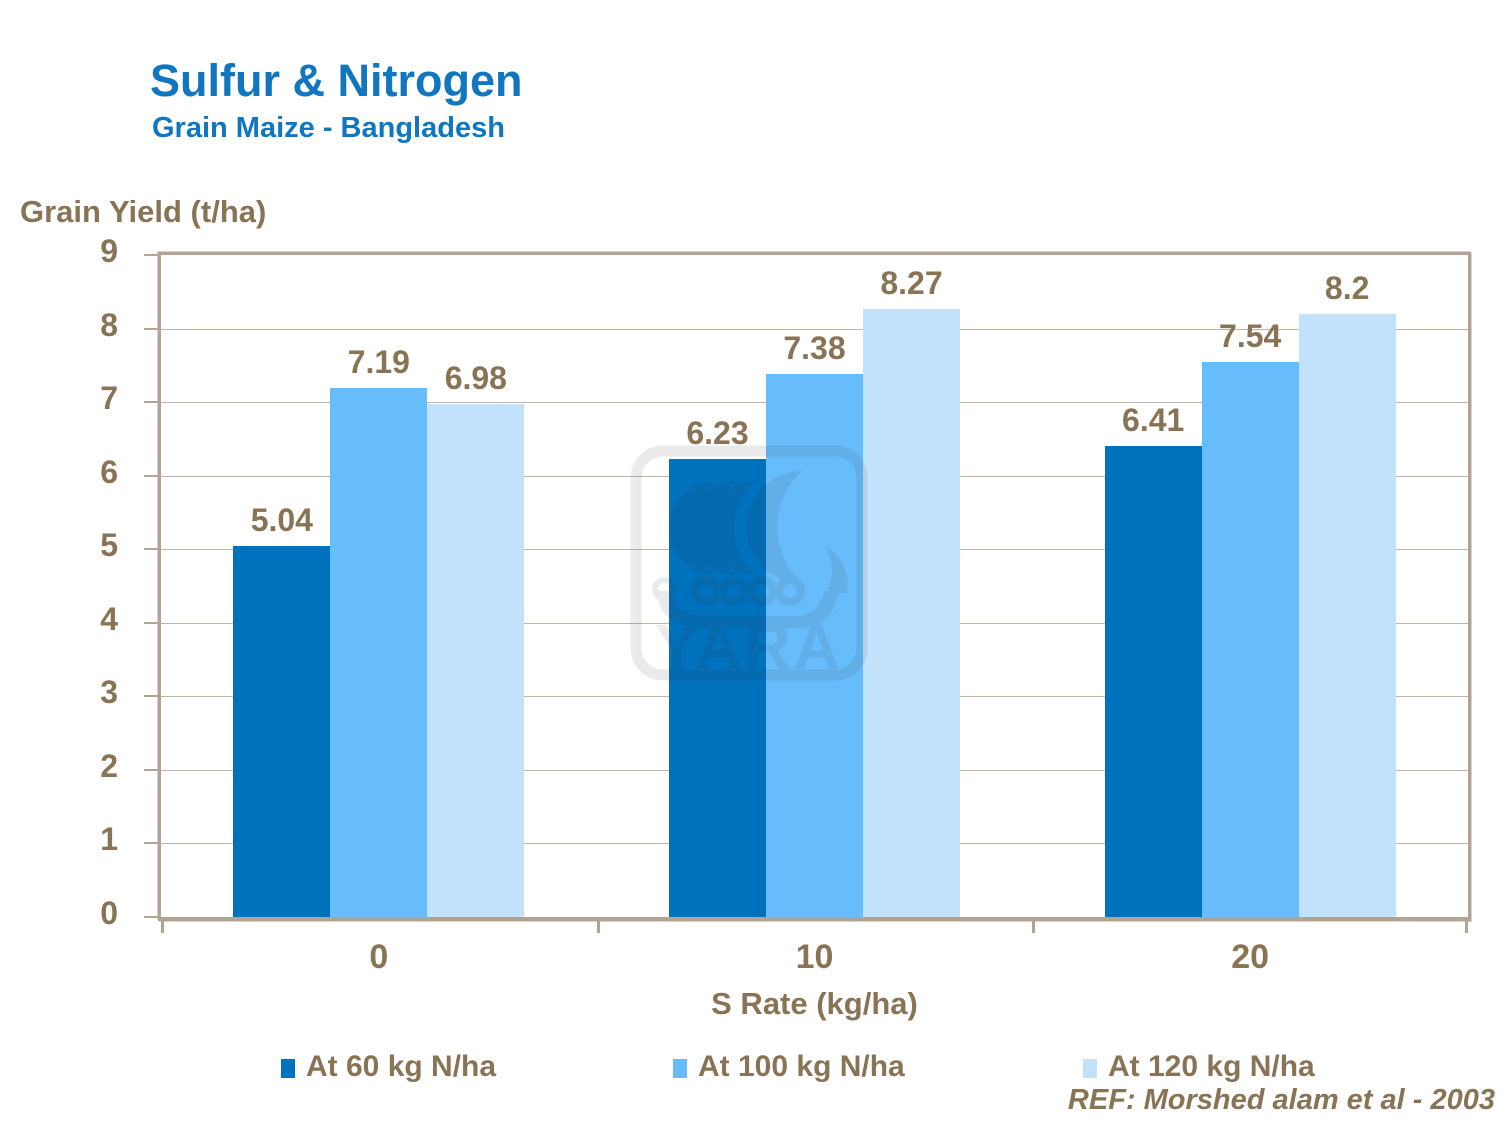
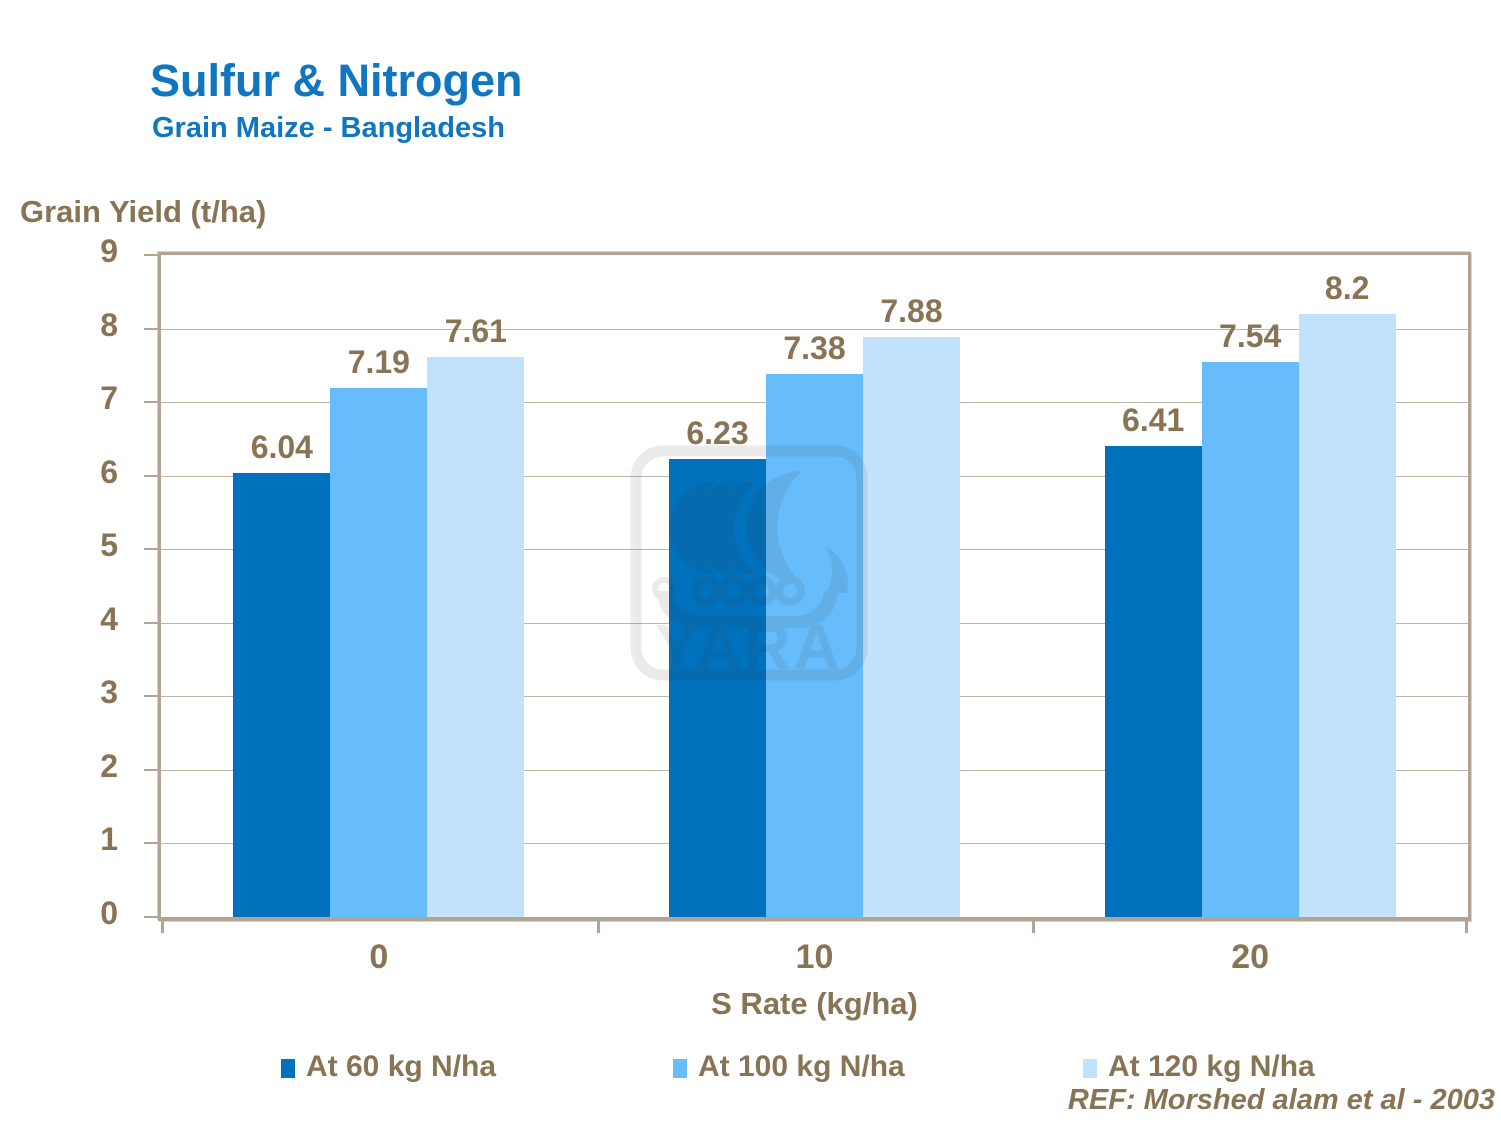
At 60 kg N/ha/0: 5.04 -> 6.04
At 120 kg N/ha/0: 6.98 -> 7.61
At 120 kg N/ha/10: 8.27 -> 7.88
